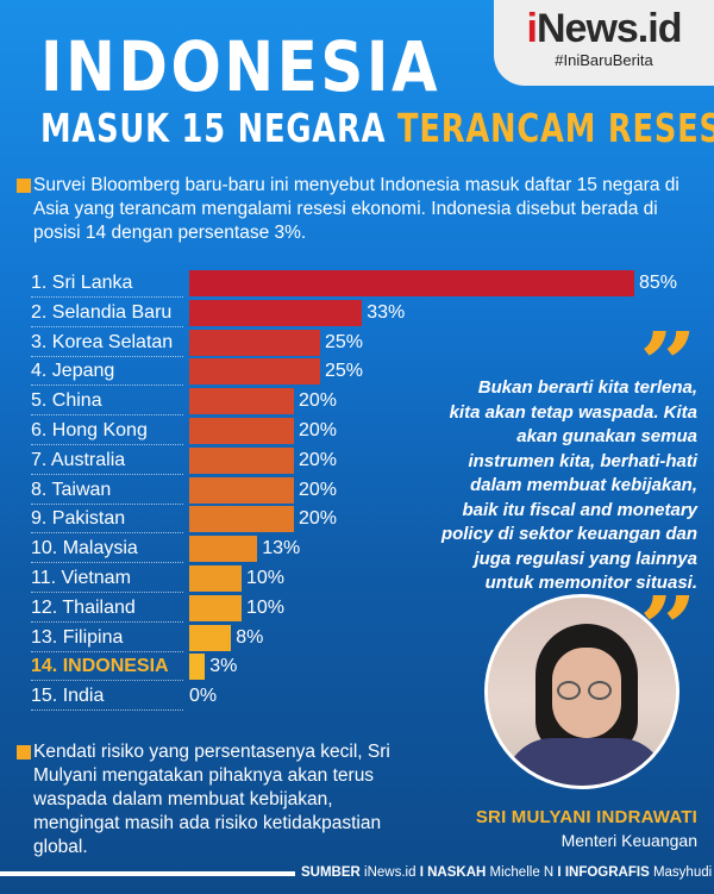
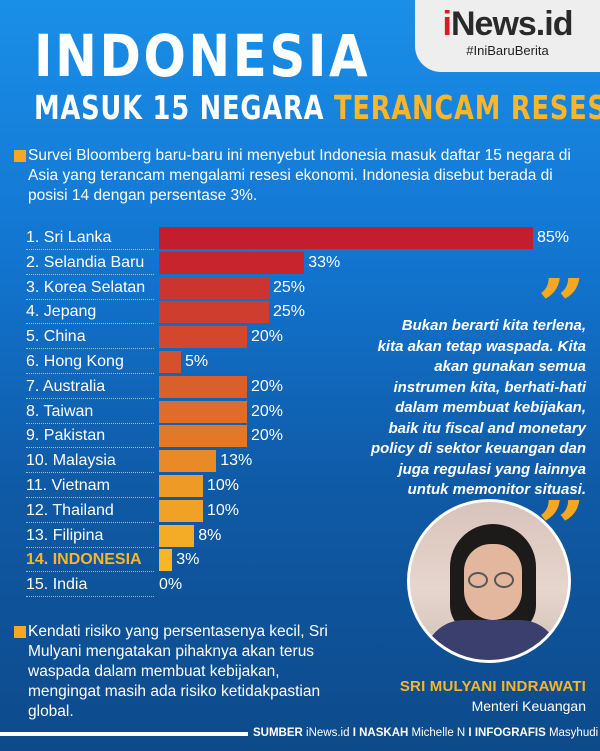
6. Hong Kong: 20% -> 5%
